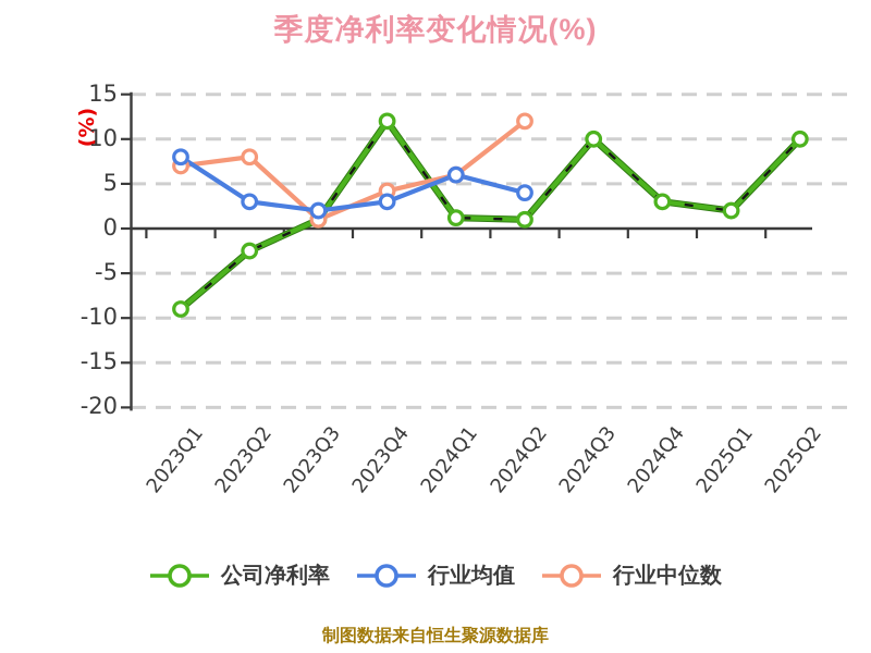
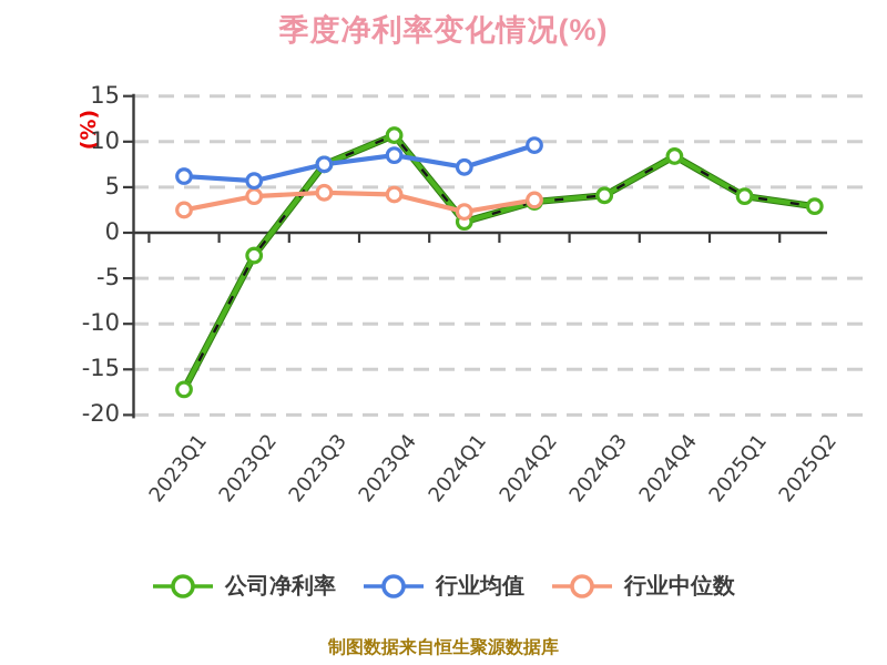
公司净利率/2023Q1: -9 -> -17
行业均值/2023Q1: 8 -> 6
行业中位数/2023Q1: 7 -> 2
行业均值/2023Q2: 3 -> 6
行业中位数/2023Q2: 8 -> 4
公司净利率/2023Q3: 1 -> 8
行业均值/2023Q3: 2 -> 8
行业中位数/2023Q3: 1 -> 4
公司净利率/2023Q4: 12 -> 11
行业均值/2023Q4: 3 -> 8
行业均值/2024Q1: 6 -> 7
行业中位数/2024Q1: 6 -> 2
公司净利率/2024Q2: 1 -> 3
行业均值/2024Q2: 4 -> 10
行业中位数/2024Q2: 12 -> 4
公司净利率/2024Q3: 10 -> 4
公司净利率/2024Q4: 3 -> 8
公司净利率/2025Q1: 2 -> 4
公司净利率/2025Q2: 10 -> 3
